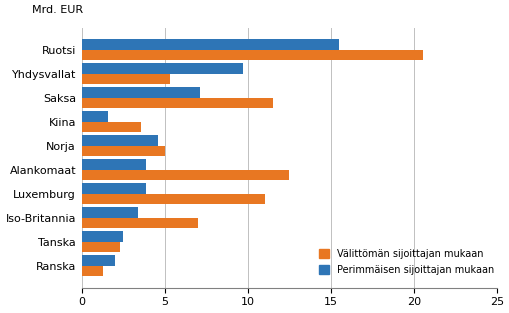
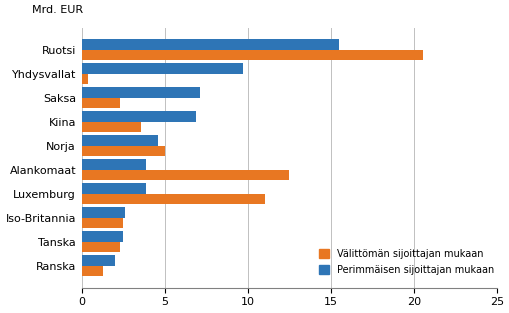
Välittömän sijoittajan mukaan/Yhdysvallat: 5.3 -> 0.4
Välittömän sijoittajan mukaan/Saksa: 11.5 -> 2.3
Perimmäisen sijoittajan mukaan/Kiina: 1.6 -> 6.9
Perimmäisen sijoittajan mukaan/Iso-Britannia: 3.4 -> 2.6
Välittömän sijoittajan mukaan/Iso-Britannia: 7.0 -> 2.5
